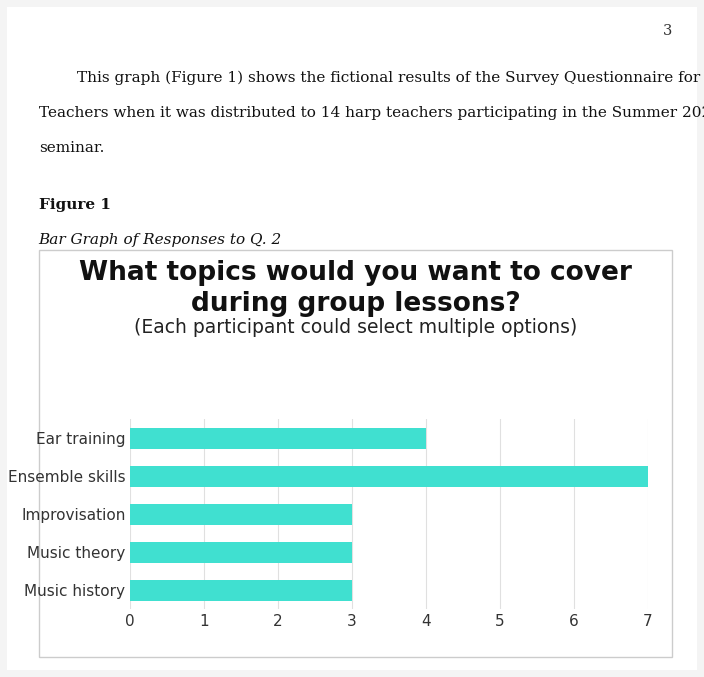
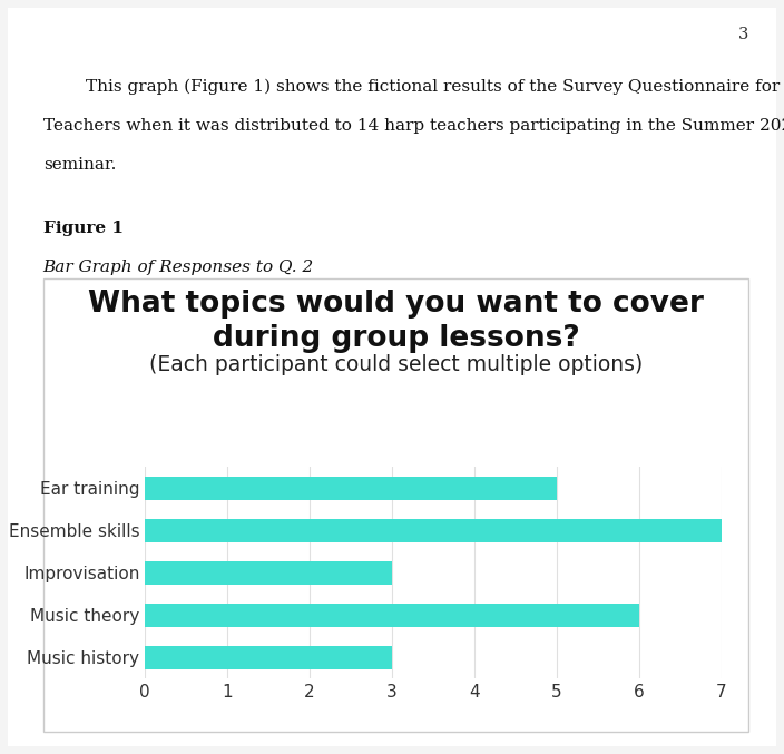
Ear training: 4 -> 5
Music theory: 3 -> 6
